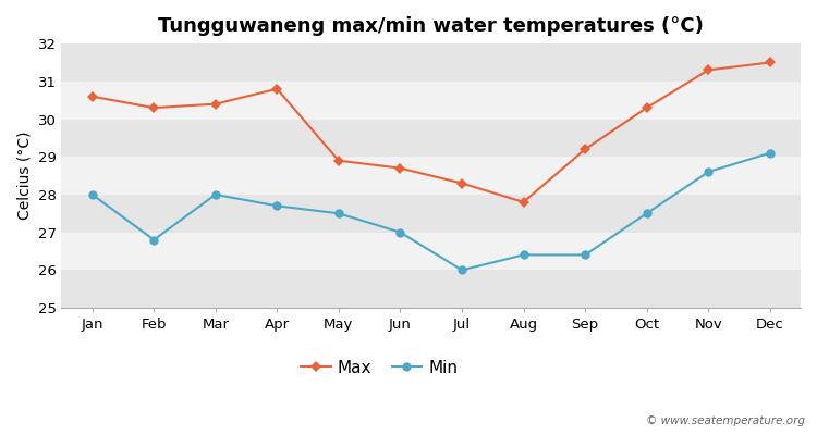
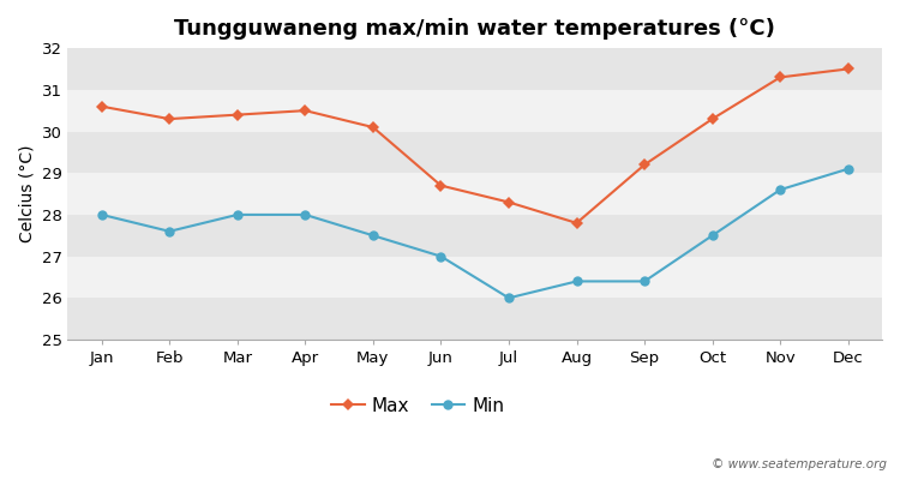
Min/Feb: 26.8 -> 27.6
Max/Apr: 30.8 -> 30.5
Min/Apr: 27.7 -> 28.0
Max/May: 28.9 -> 30.1
